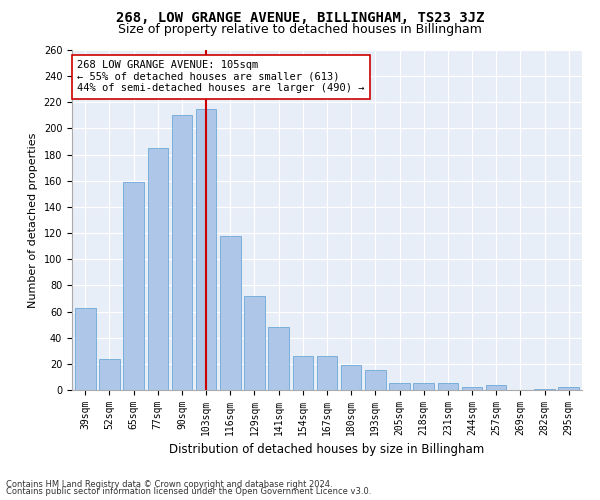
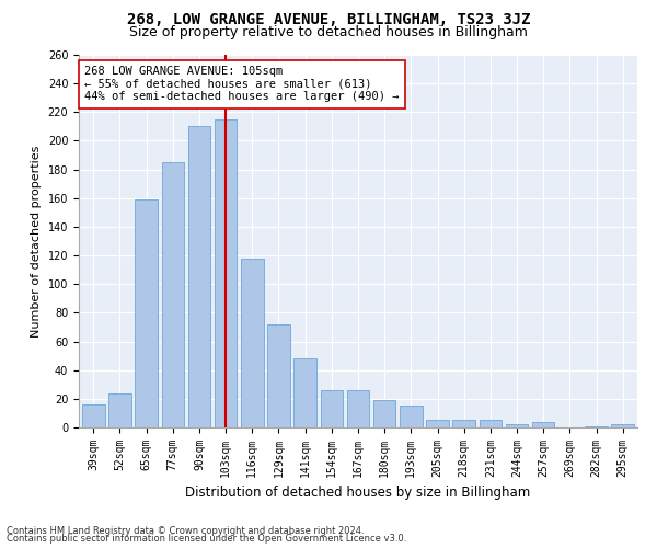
39sqm: 63 -> 16
